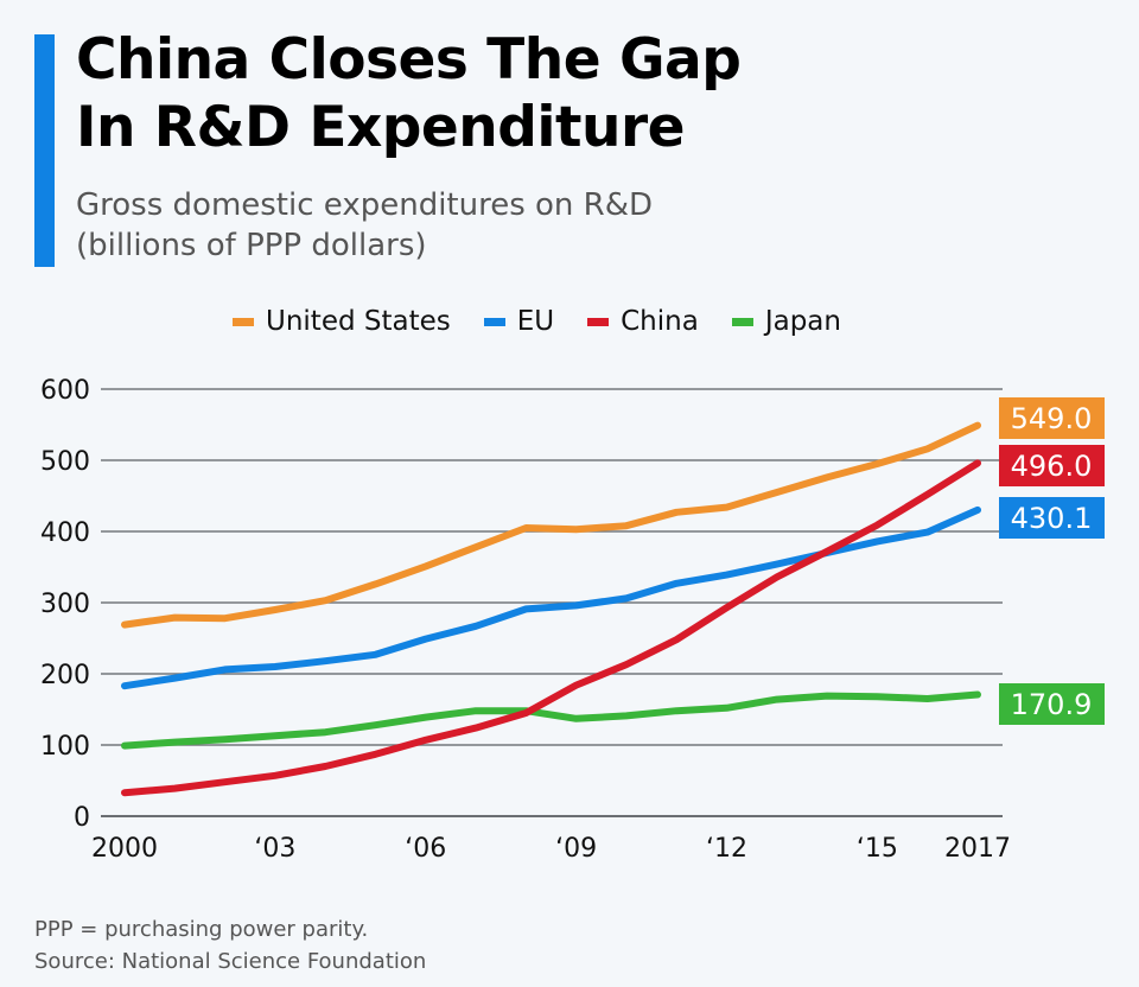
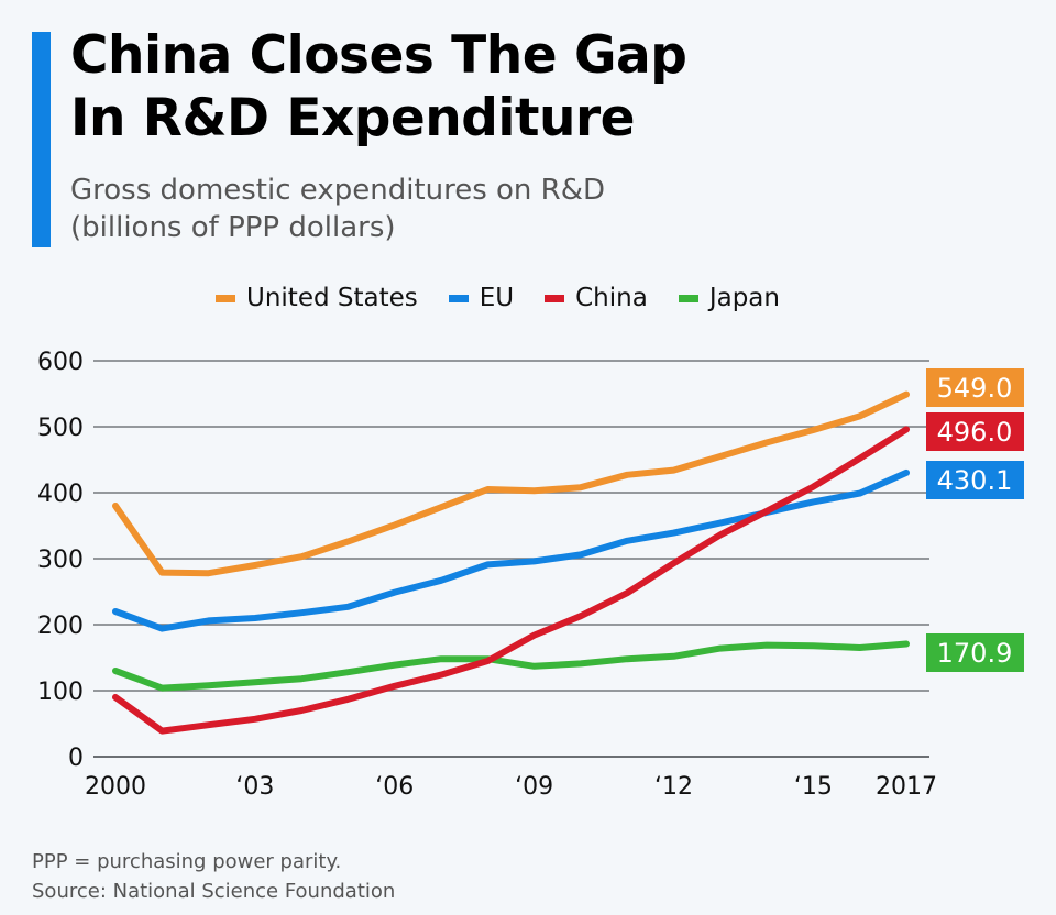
United States/2000: 270 -> 380
EU/2000: 180 -> 220
China/2000: 30 -> 90
Japan/2000: 100 -> 130
